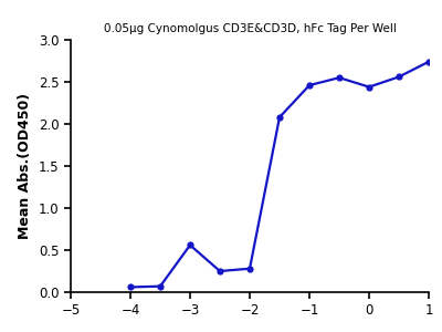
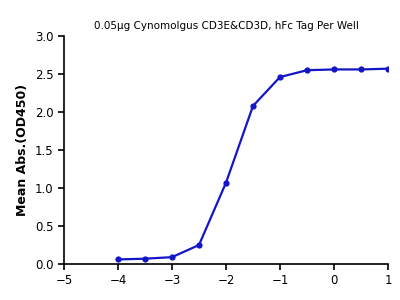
−3: 0.56 -> 0.09
−2: 0.28 -> 1.07
0: 2.44 -> 2.56
1: 2.74 -> 2.57
